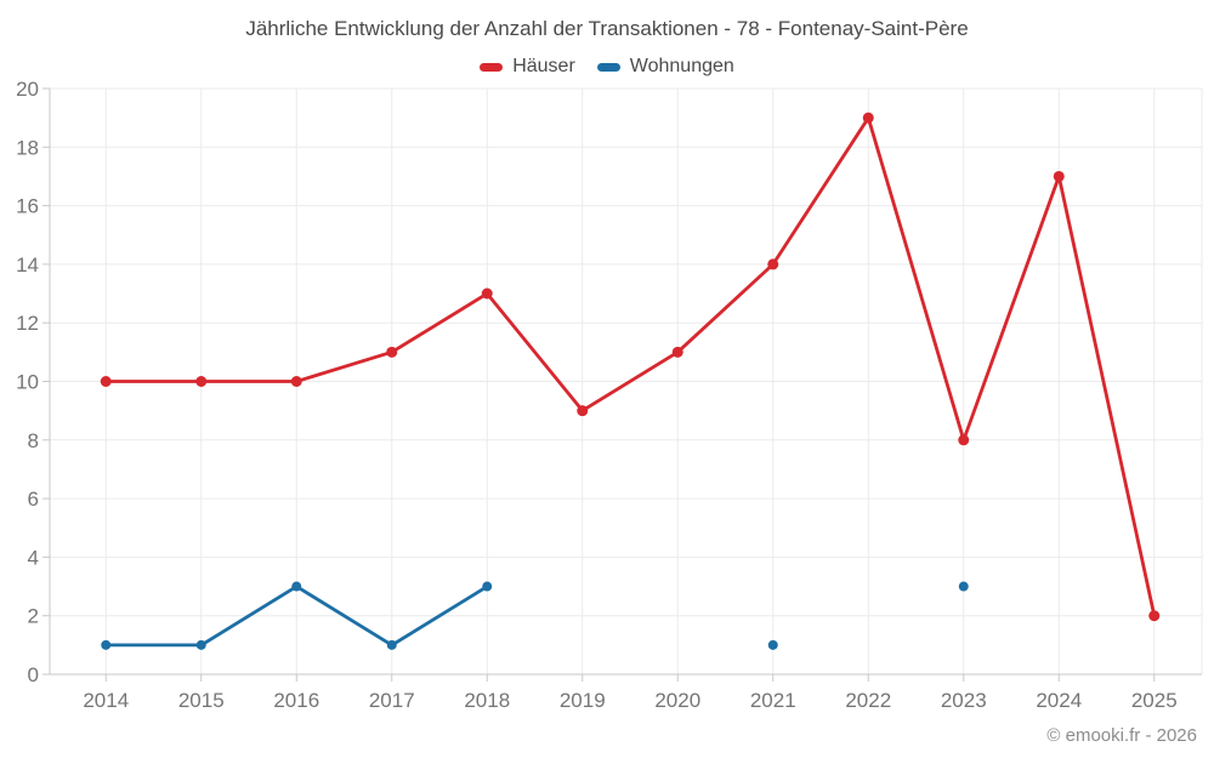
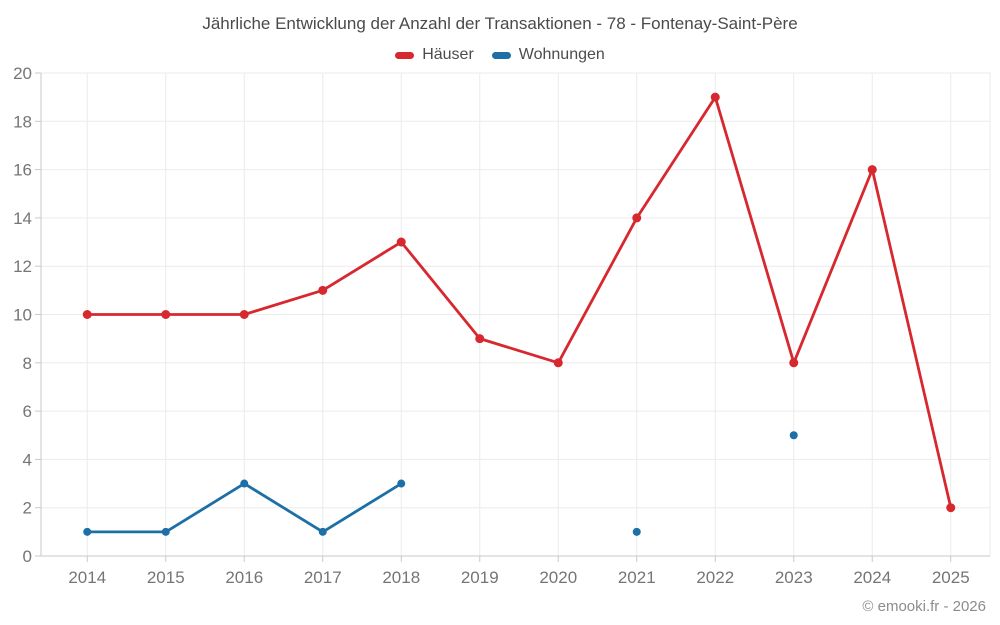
Häuser/2020: 11 -> 8
Wohnungen/2023: 3 -> 5
Häuser/2024: 17 -> 16
